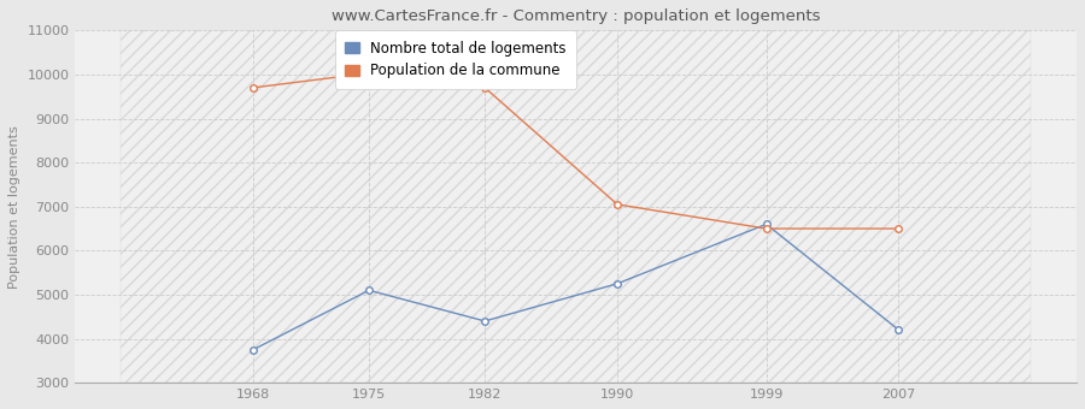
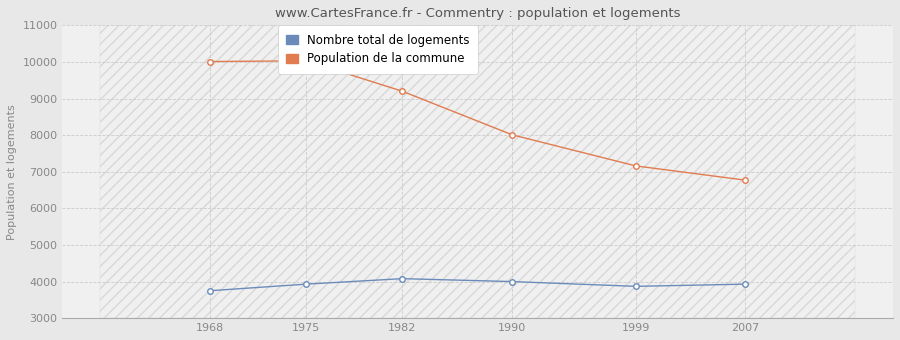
Population de la commune/1968: 9700 -> 10010
Nombre total de logements/1975: 5100 -> 3930
Nombre total de logements/1982: 4400 -> 4080
Population de la commune/1982: 9700 -> 9200
Nombre total de logements/1990: 5250 -> 4000
Population de la commune/1990: 7050 -> 8010
Nombre total de logements/1999: 6600 -> 3870
Population de la commune/1999: 6500 -> 7160
Nombre total de logements/2007: 4200 -> 3930
Population de la commune/2007: 6500 -> 6770
